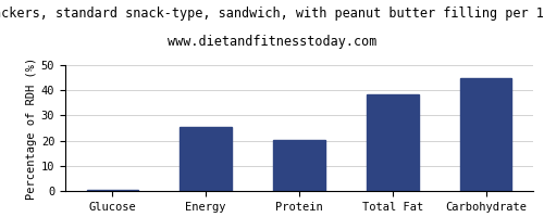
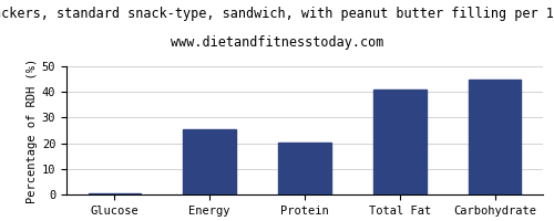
Total Fat: 38.5 -> 41.0
